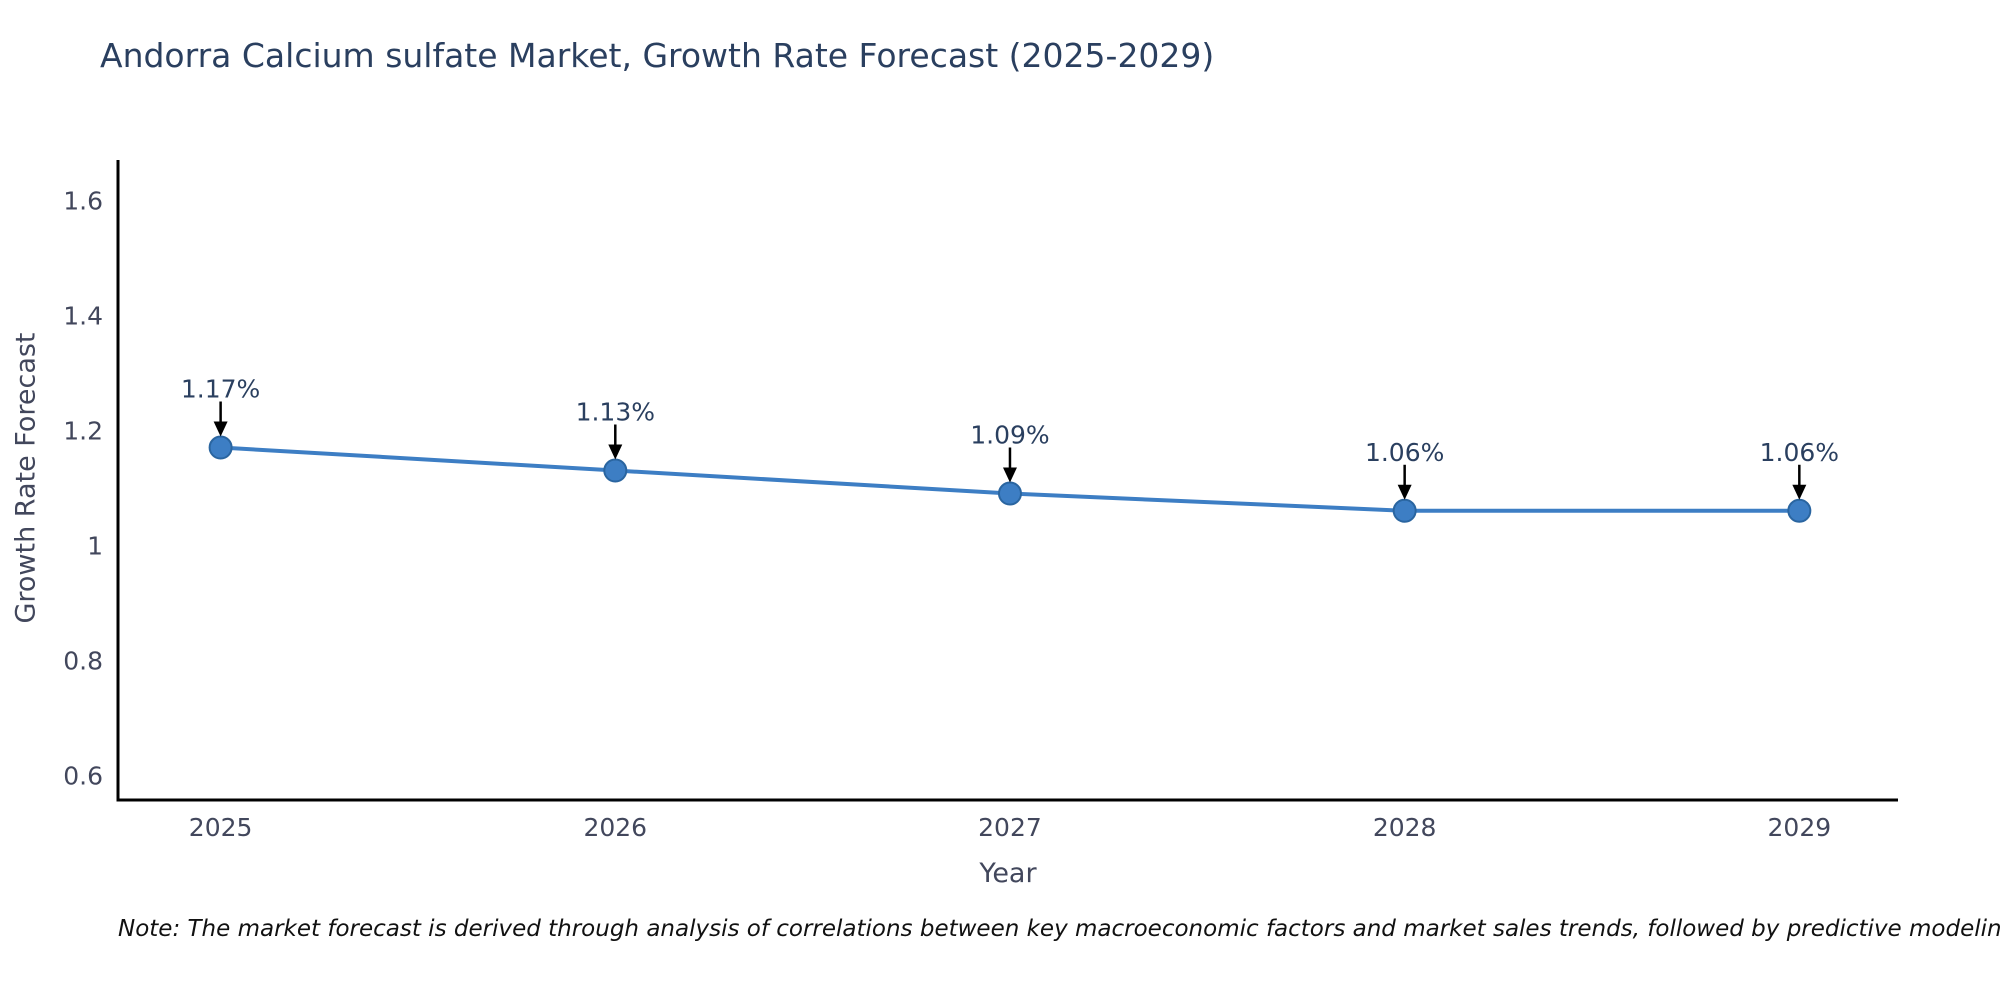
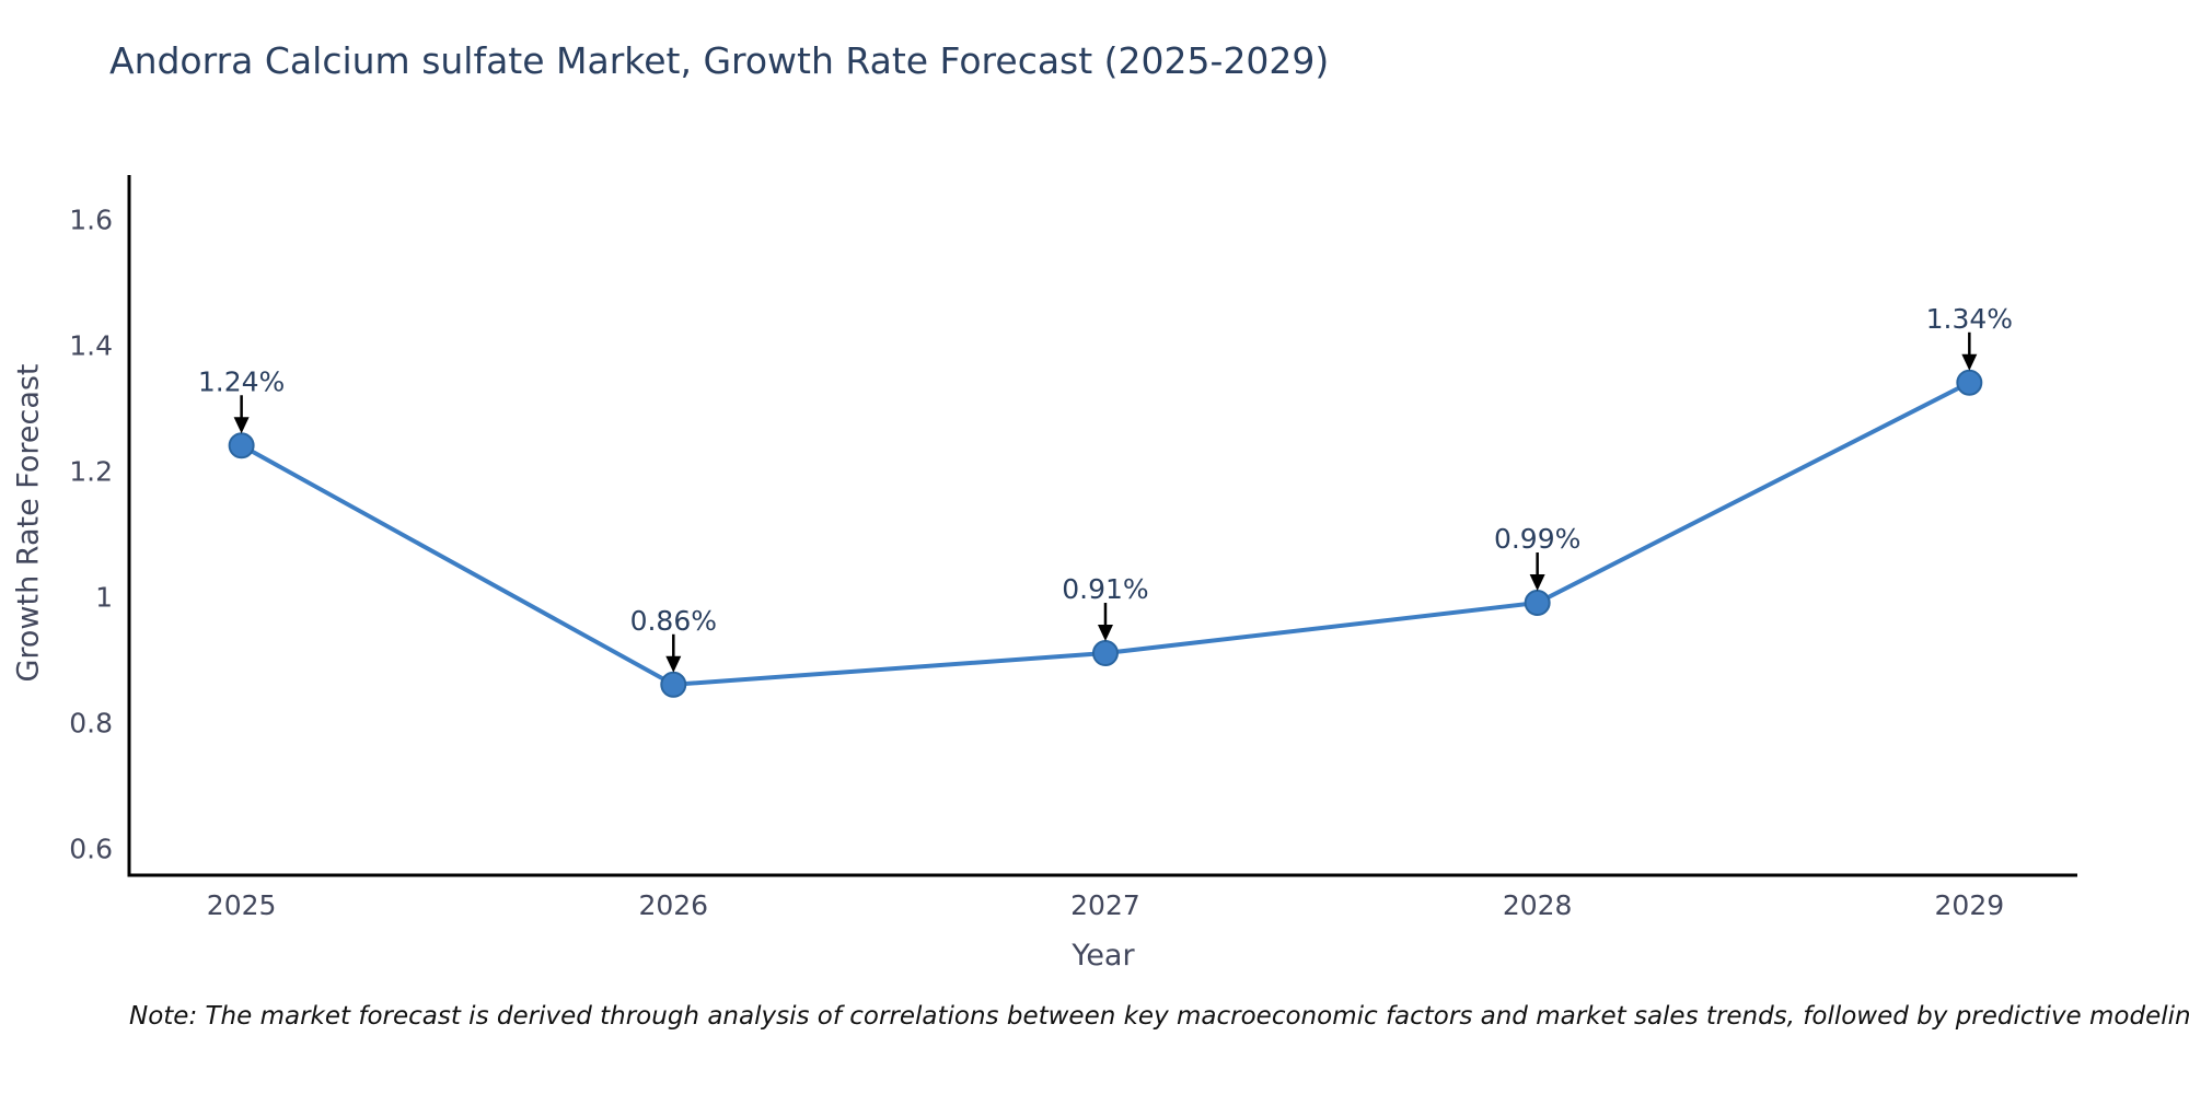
2025: 1.17% -> 1.24%
2026: 1.13% -> 0.86%
2027: 1.09% -> 0.91%
2028: 1.06% -> 0.99%
2029: 1.06% -> 1.34%
